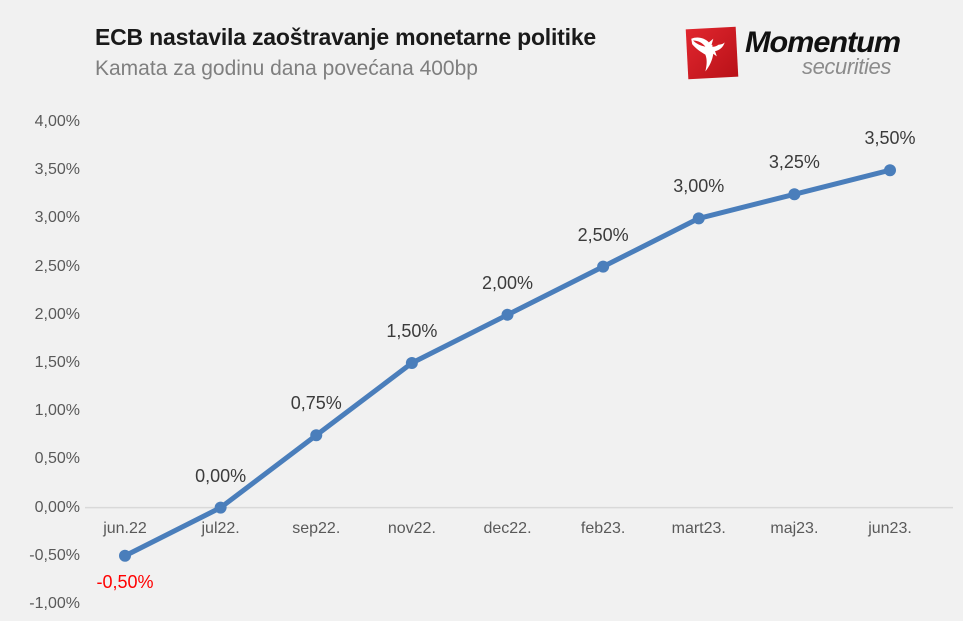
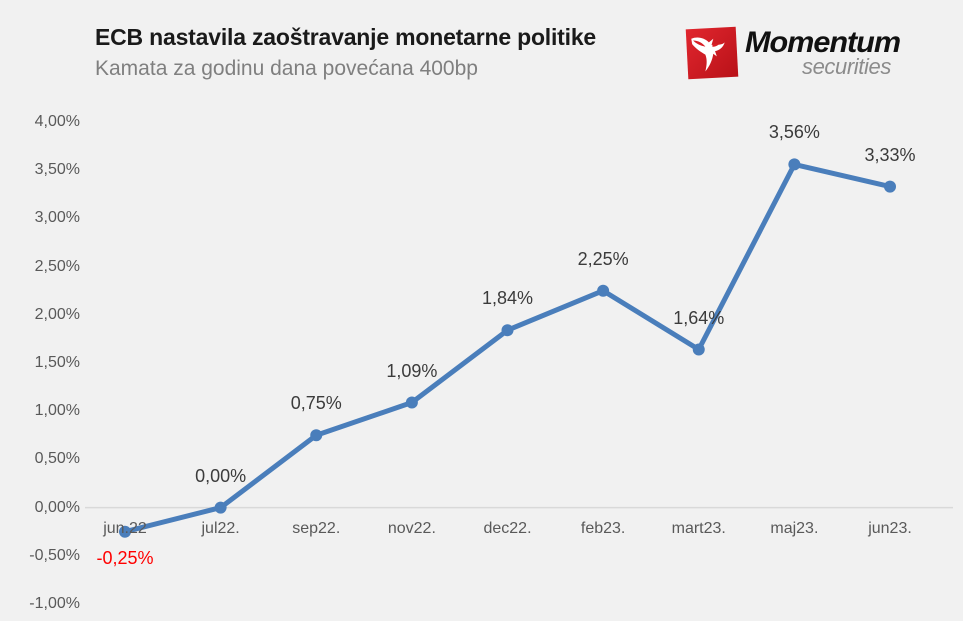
jun.22: -0,50% -> -0,25%
nov22.: 1,50% -> 1,09%
dec22.: 2,00% -> 1,84%
feb23.: 2,50% -> 2,25%
mart23.: 3,00% -> 1,64%
maj23.: 3,25% -> 3,56%
jun23.: 3,50% -> 3,33%
